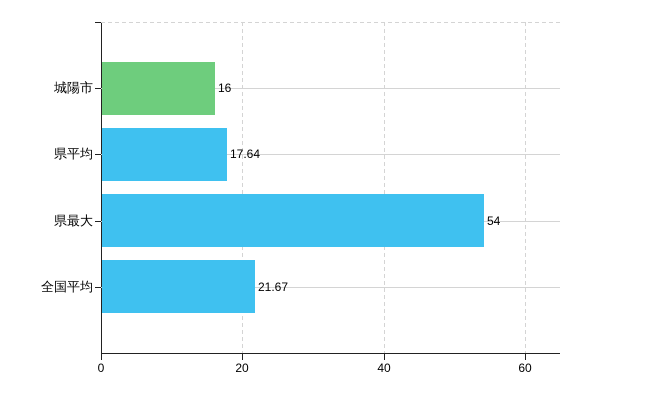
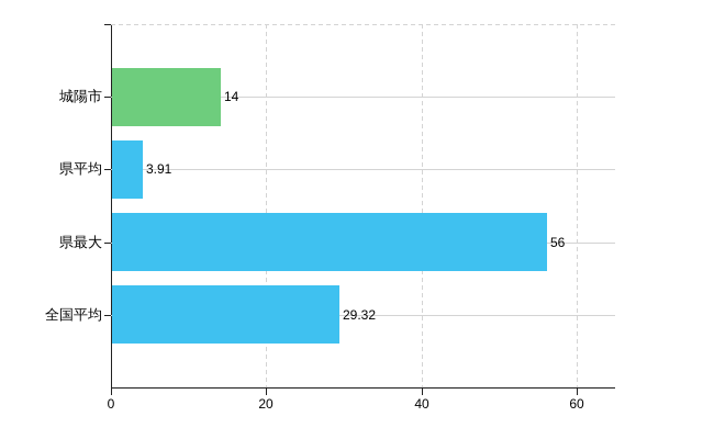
城陽市: 16 -> 14
県平均: 17.64 -> 3.91
県最大: 54 -> 56
全国平均: 21.67 -> 29.32
